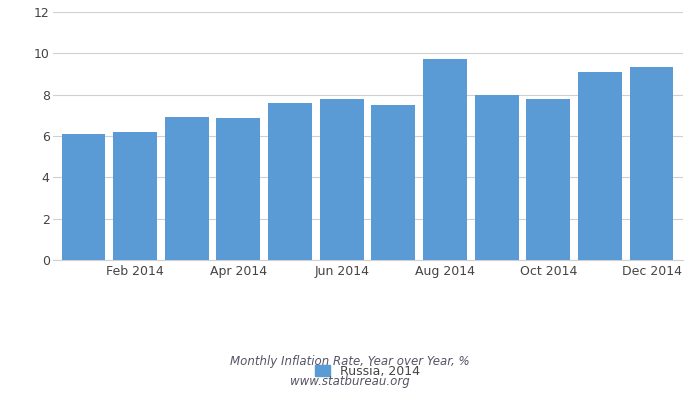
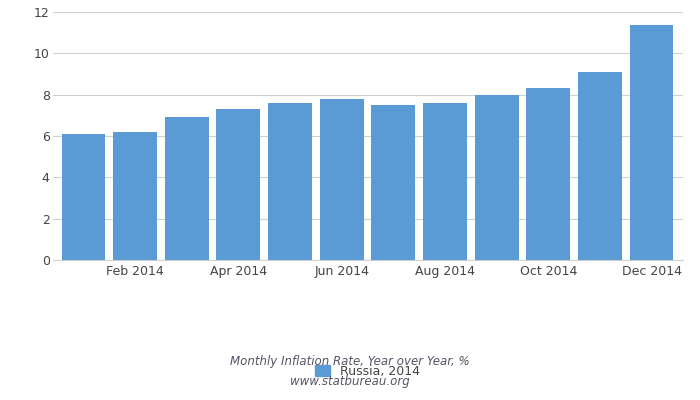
Apr 2014: 6.85 -> 7.30
Aug 2014: 9.75 -> 7.60
Oct 2014: 7.80 -> 8.30
Dec 2014: 9.35 -> 11.35
